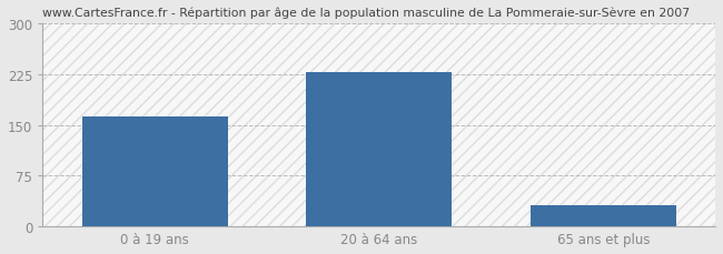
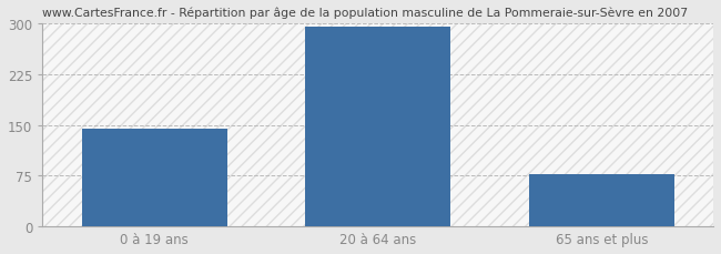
0 à 19 ans: 162 -> 144
20 à 64 ans: 228 -> 296
65 ans et plus: 32 -> 78
